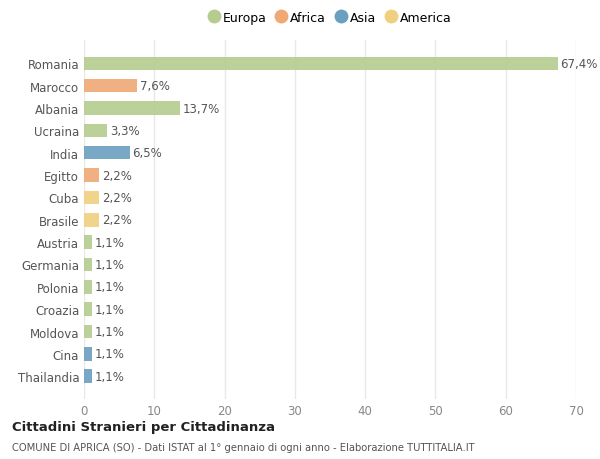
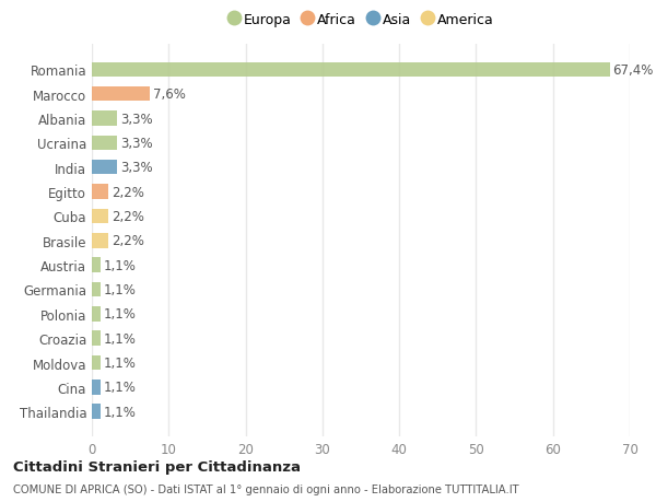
Albania: 13,7% -> 3,3%
India: 6,5% -> 3,3%
